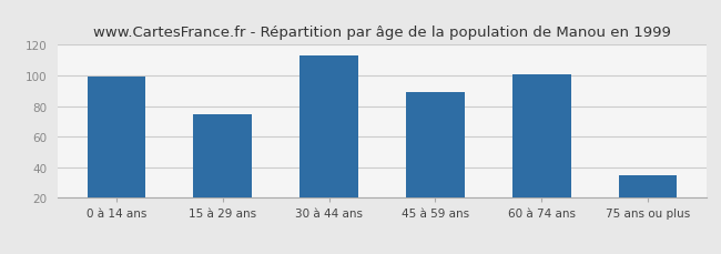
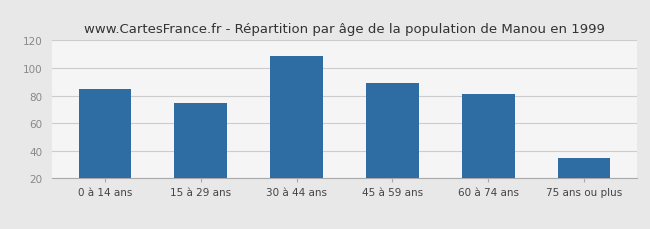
0 à 14 ans: 99 -> 85
30 à 44 ans: 113 -> 109
60 à 74 ans: 101 -> 81
